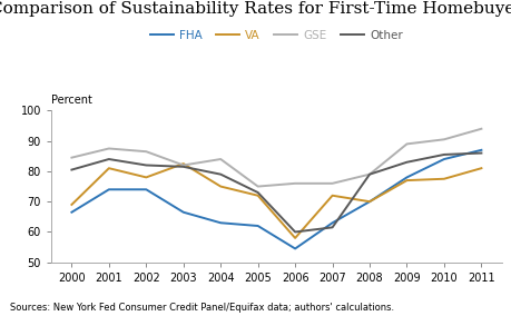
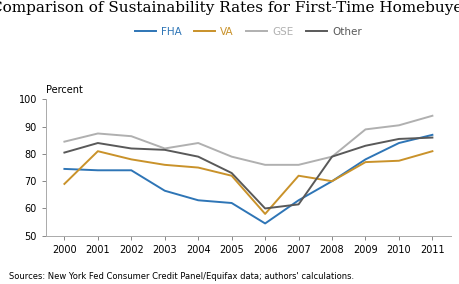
FHA/2000: 66.5 -> 74.5
VA/2003: 82.5 -> 76.0
GSE/2005: 75.0 -> 79.0
